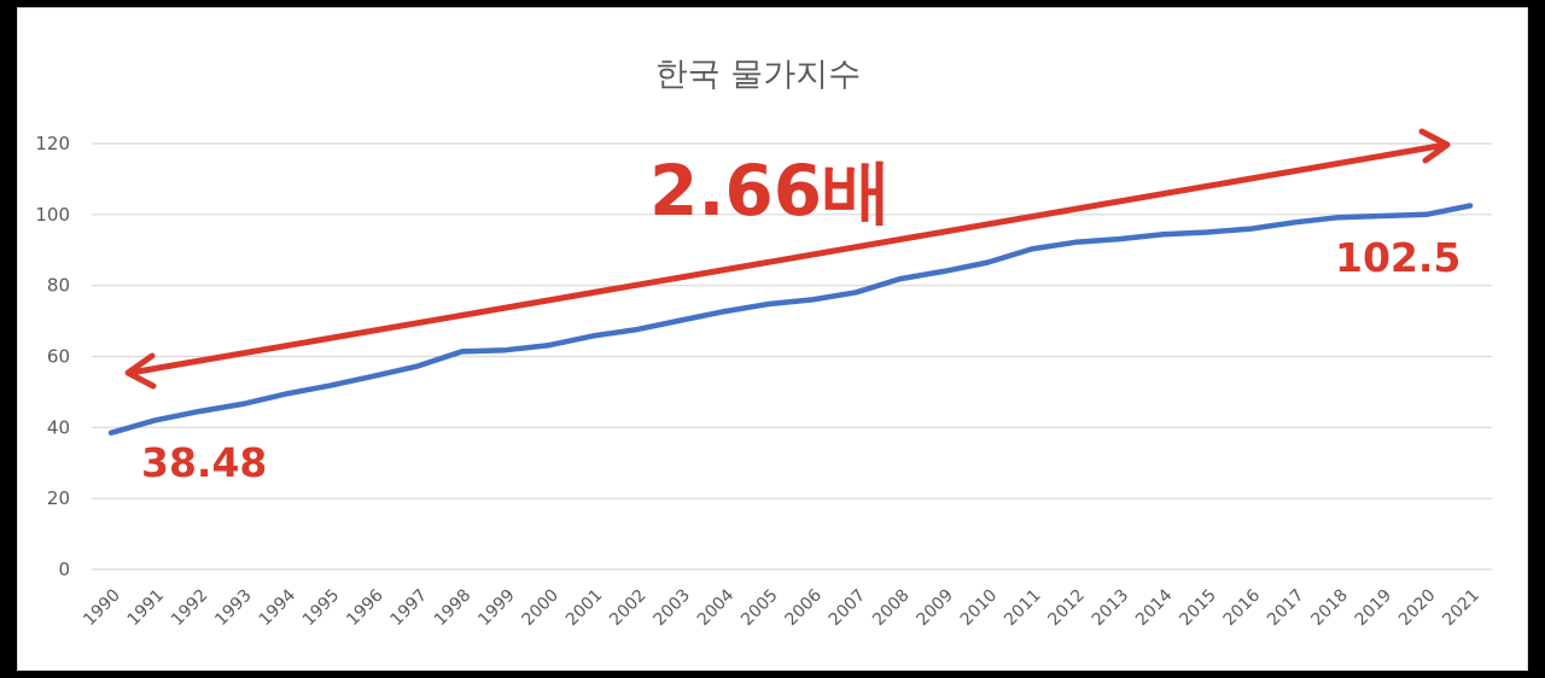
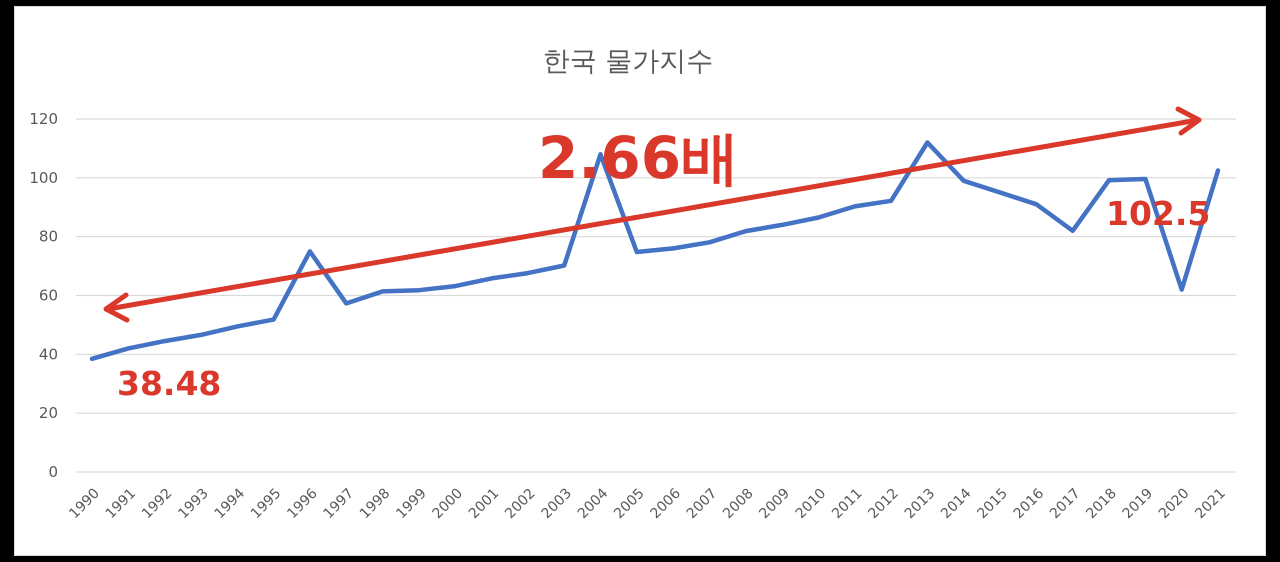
1996: 54 -> 75
2004: 73 -> 108
2013: 93 -> 112
2014: 94 -> 99
2016: 96 -> 91
2017: 98 -> 82
2020: 100 -> 62
